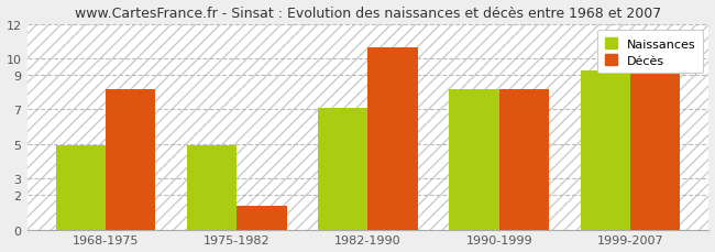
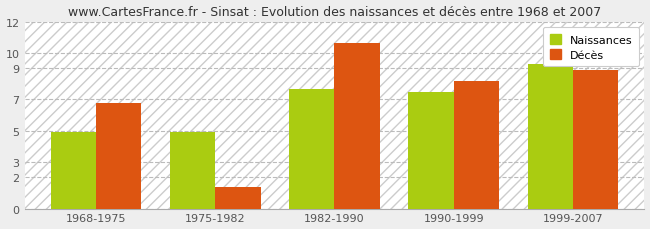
Décès/1968-1975: 8.2 -> 6.8
Naissances/1982-1990: 7.1 -> 7.7
Naissances/1990-1999: 8.2 -> 7.5
Décès/1999-2007: 9.3 -> 8.9
